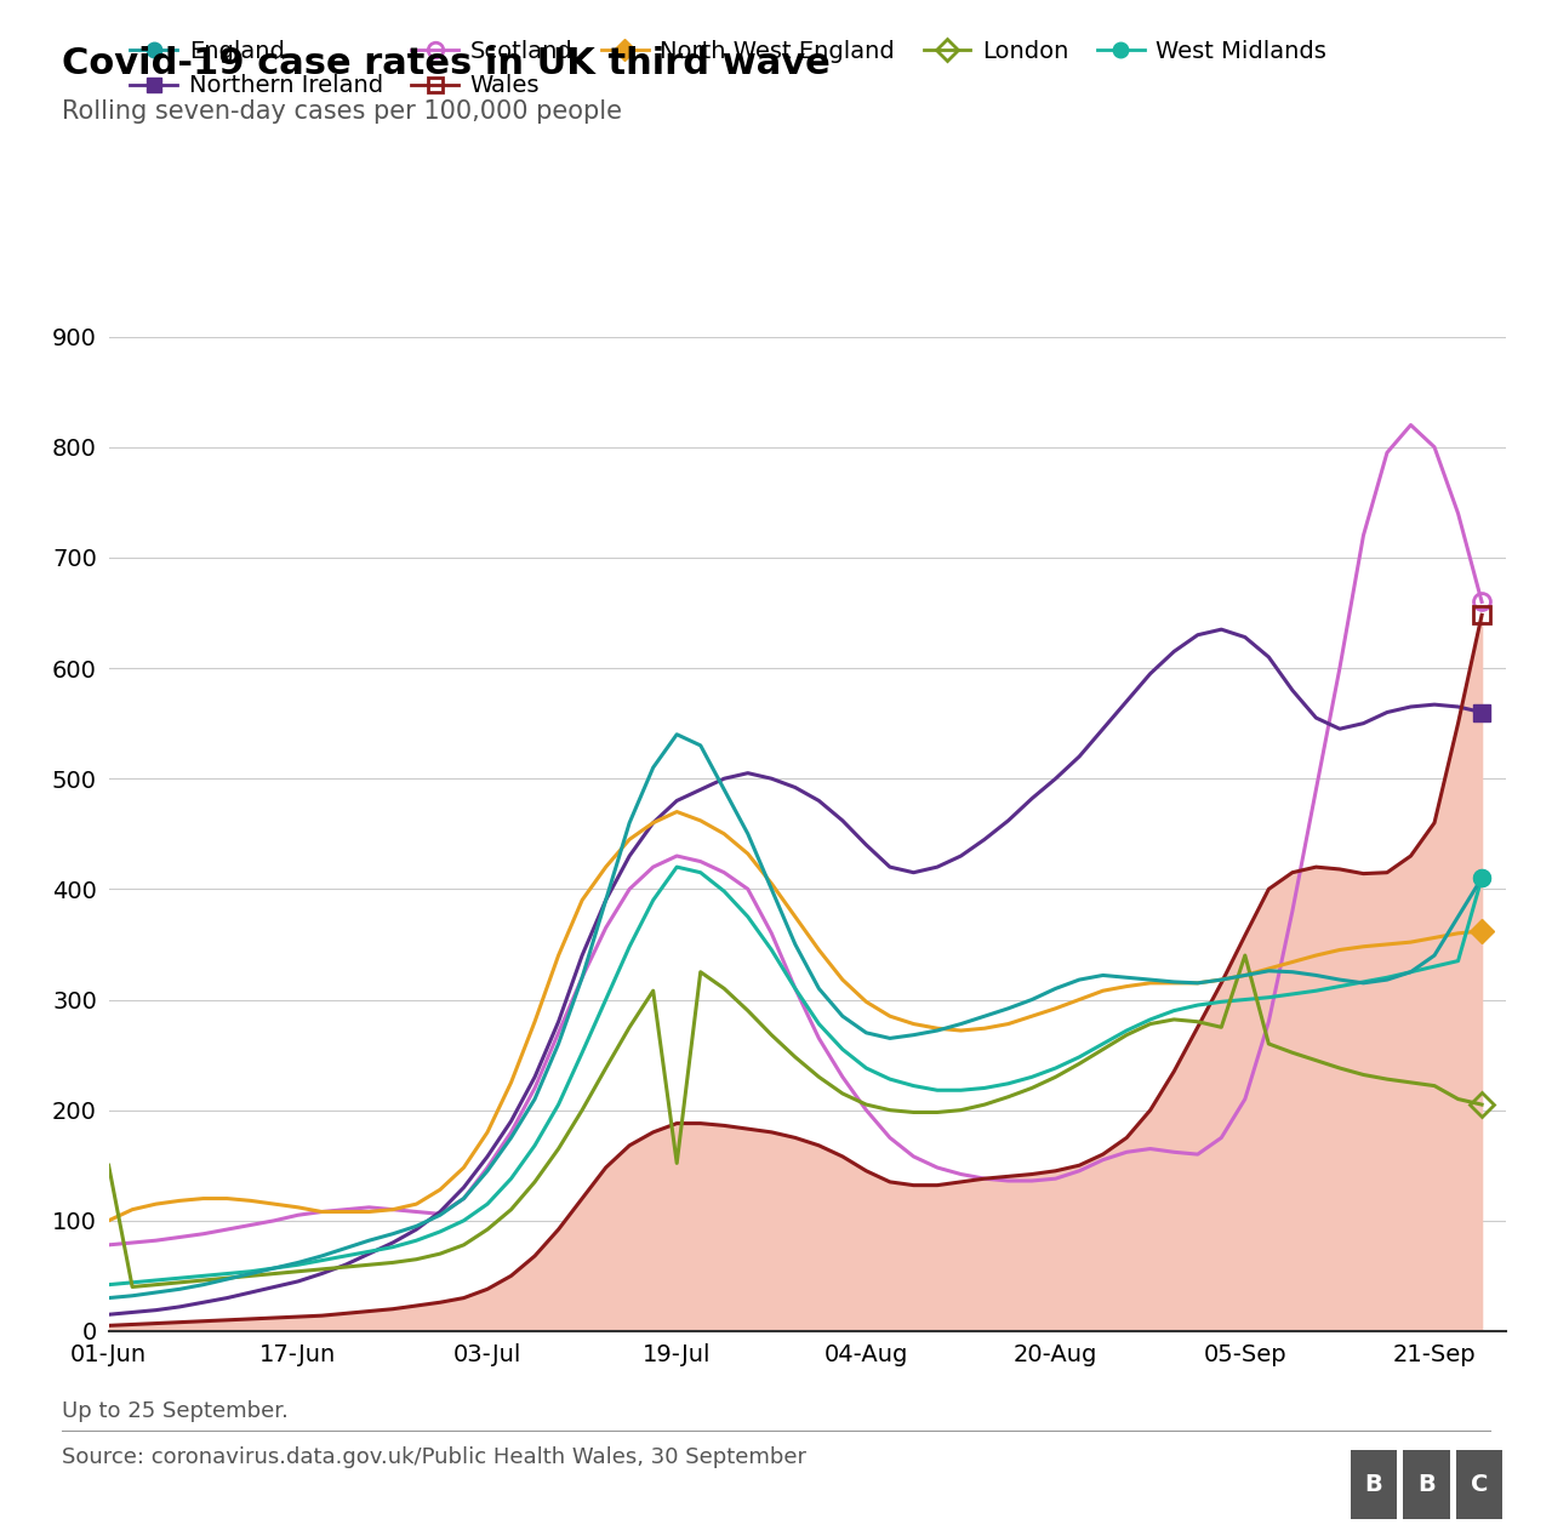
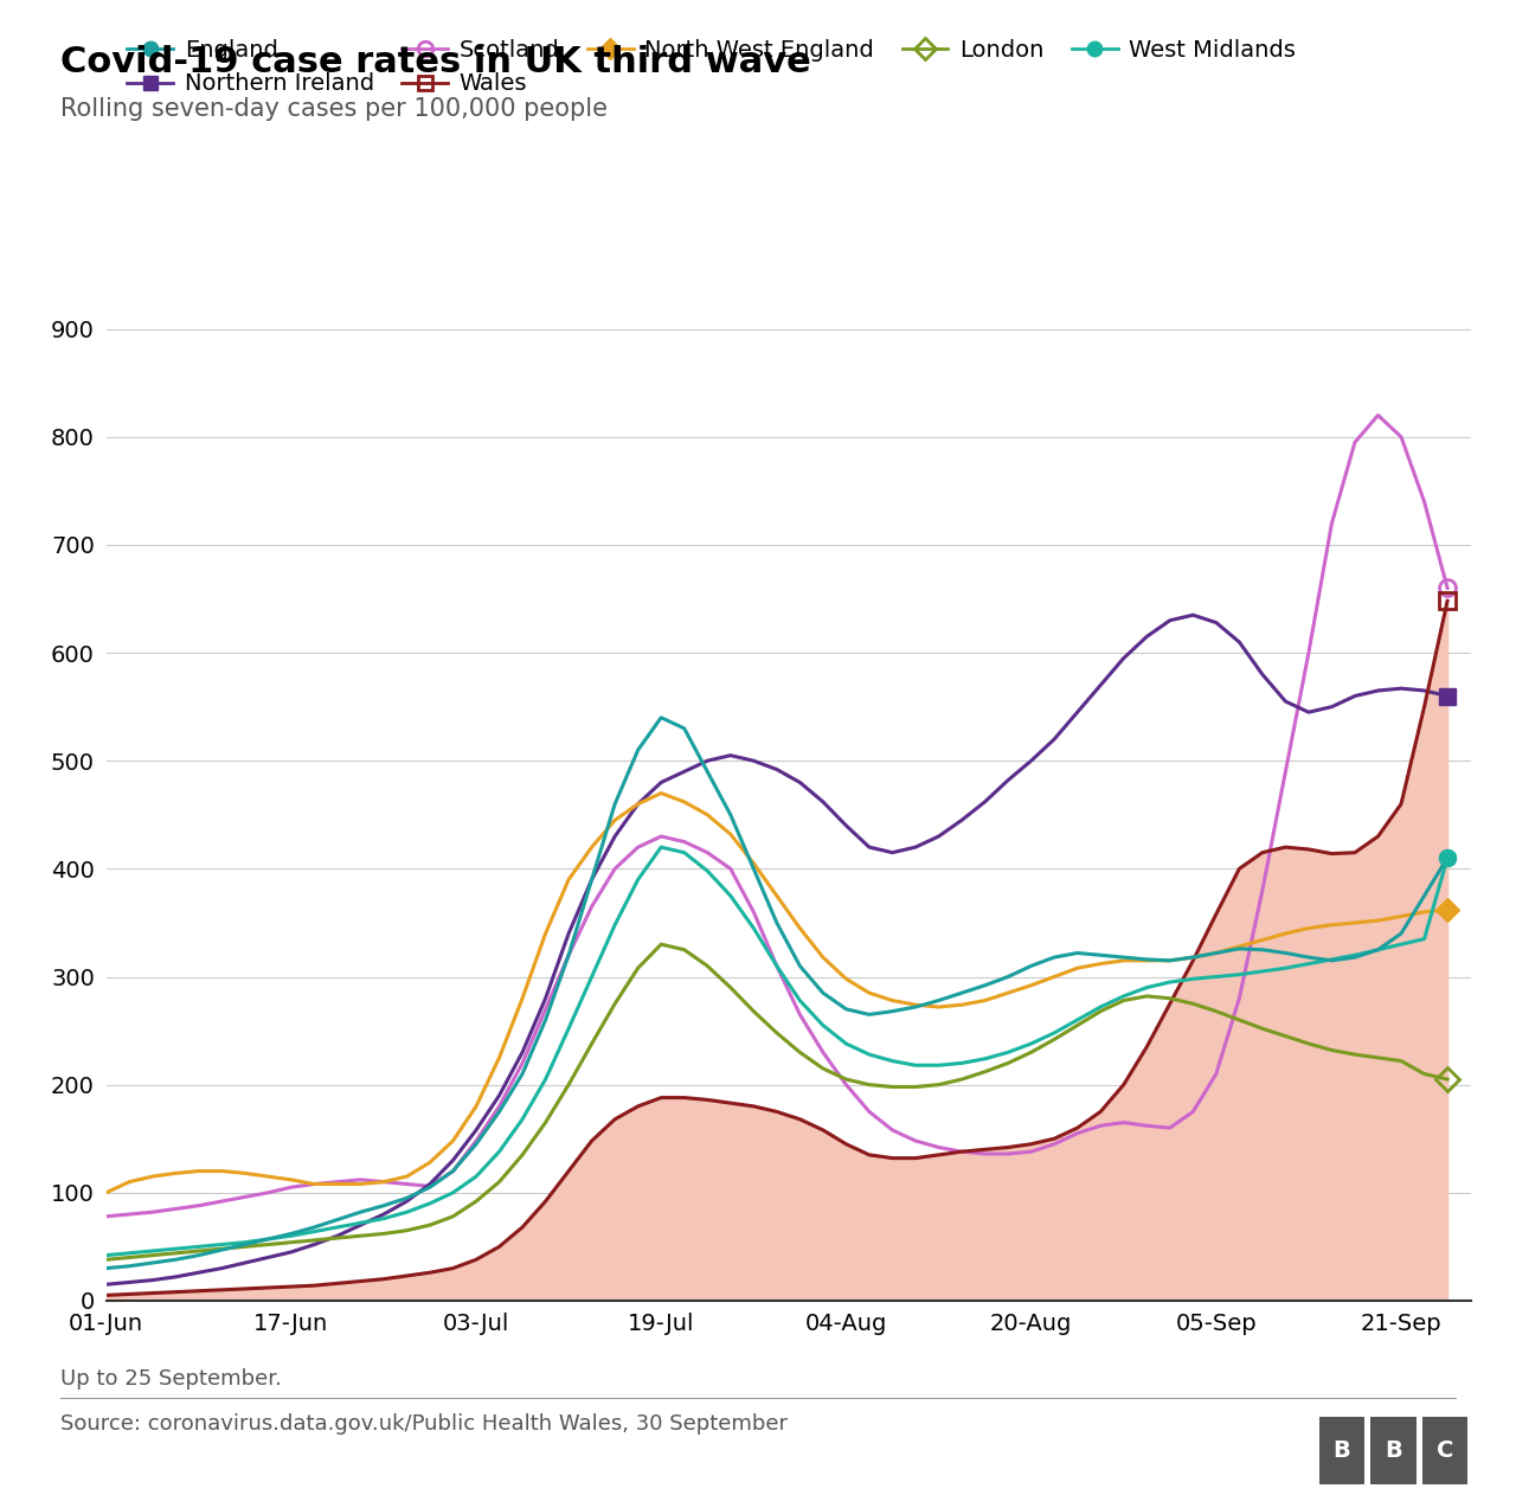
London/01-Jun: 150 -> 38
London/19-Jul: 152 -> 330
London/05-Sep: 340 -> 268
